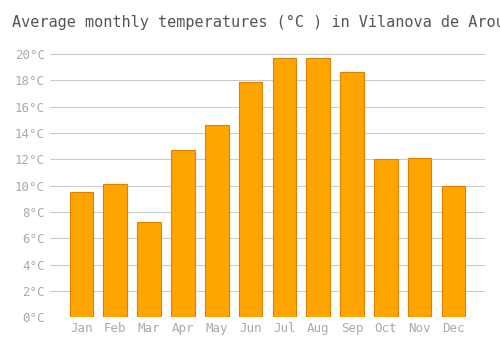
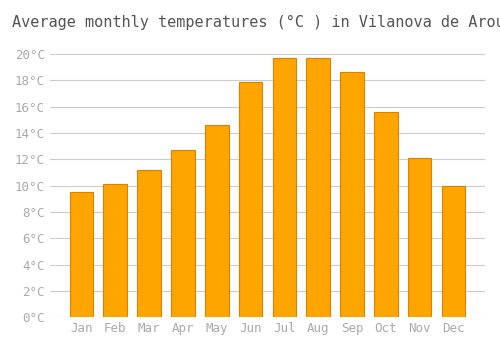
Mar: 7.2°C -> 11.2°C
Oct: 12.0°C -> 15.6°C
